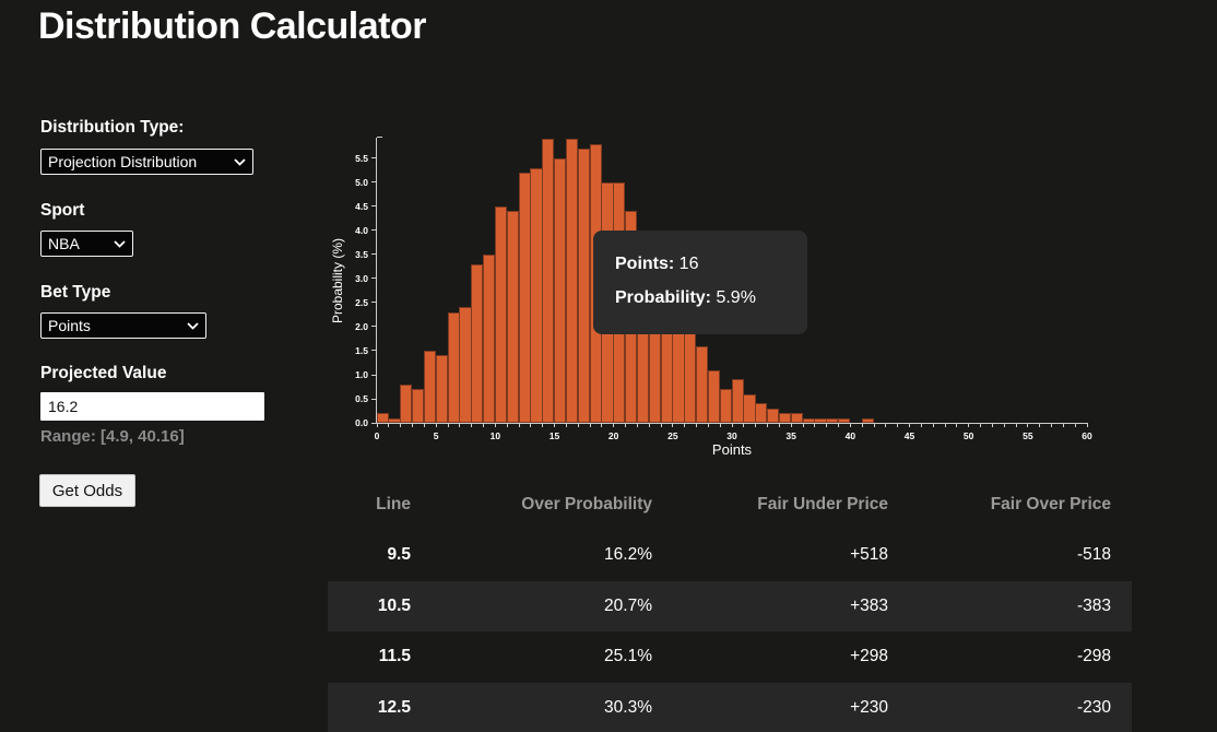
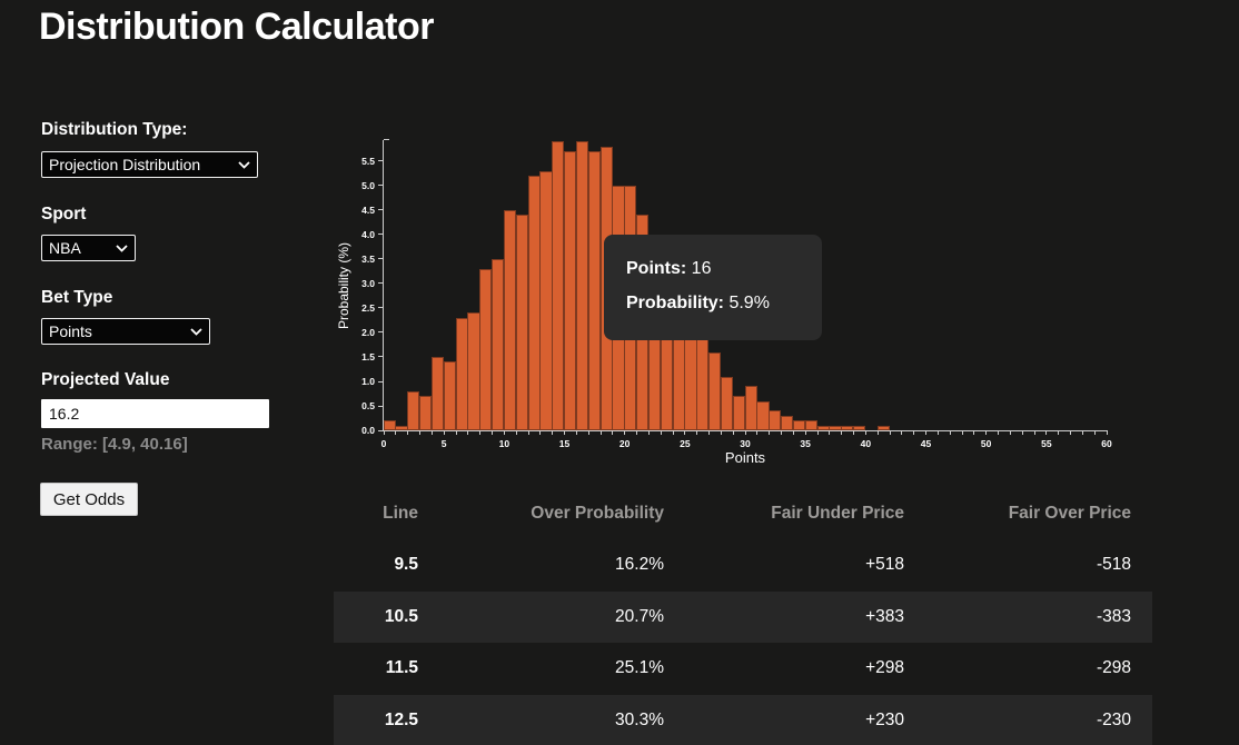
15: 5.5 -> 5.7
